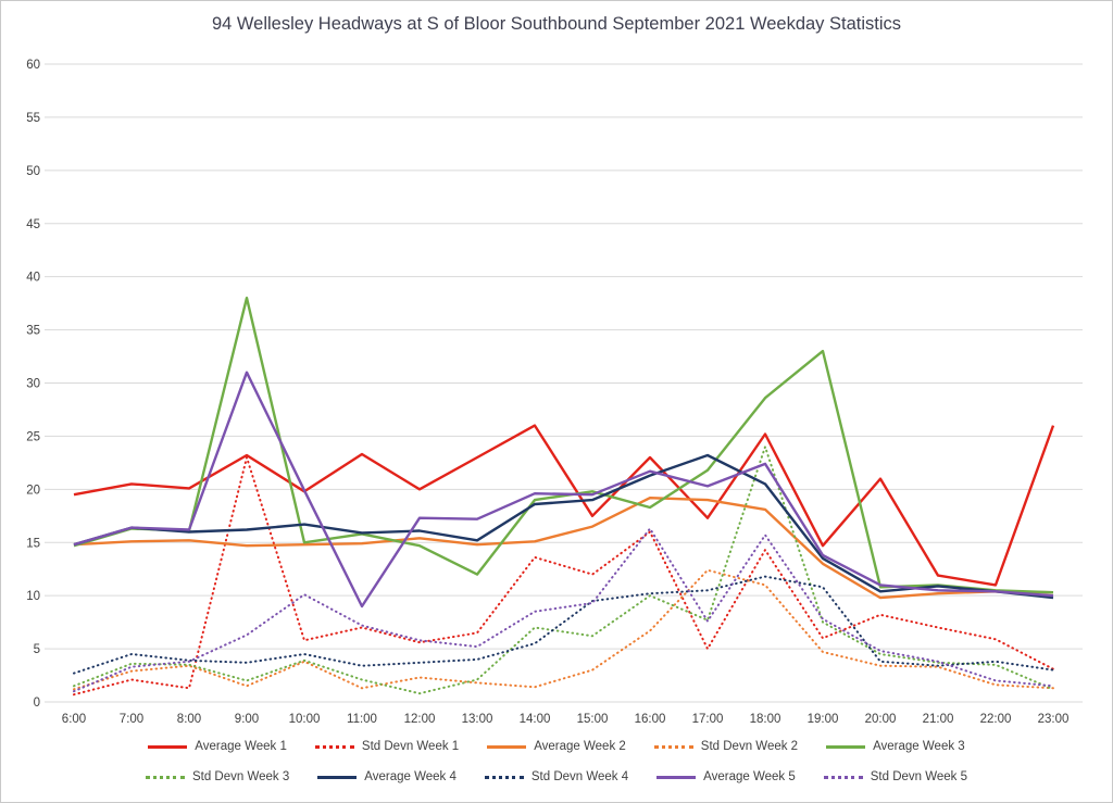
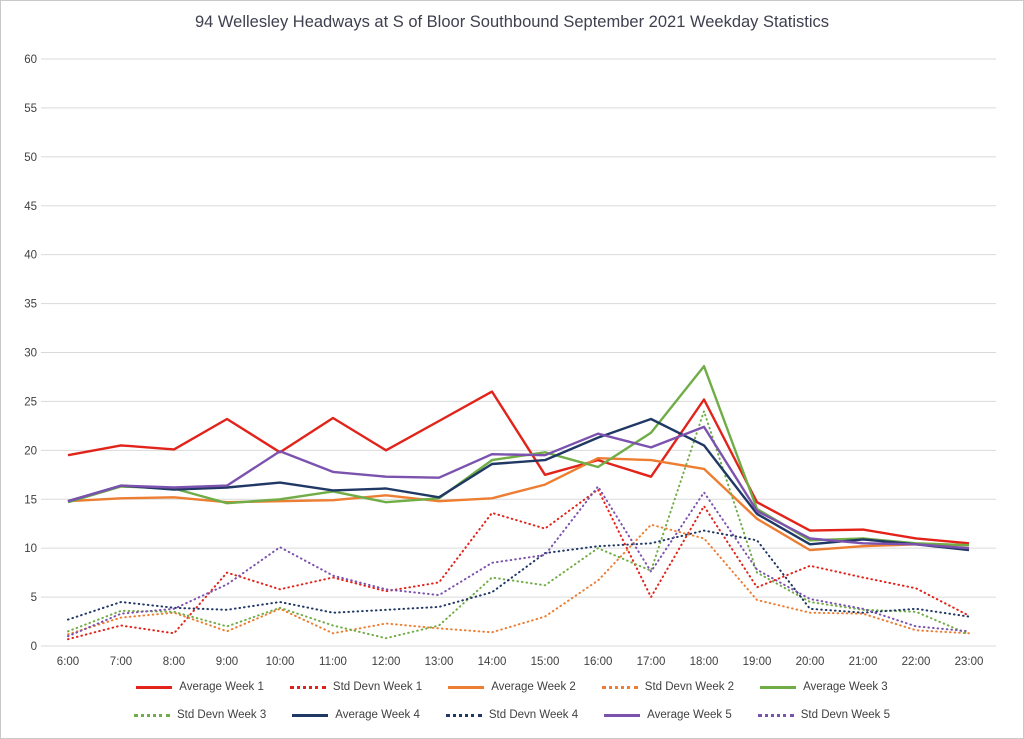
Std Devn Week 1/9:00: 23 -> 8
Average Week 3/9:00: 38 -> 15
Average Week 5/9:00: 31 -> 16
Average Week 5/11:00: 9 -> 18
Average Week 3/13:00: 12 -> 15
Average Week 1/16:00: 23 -> 19
Average Week 3/19:00: 33 -> 14
Average Week 1/20:00: 21 -> 12
Average Week 1/23:00: 26 -> 10
